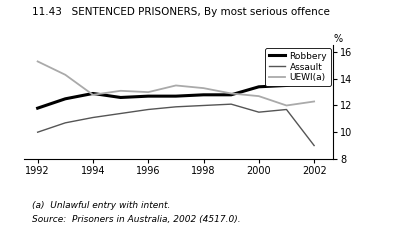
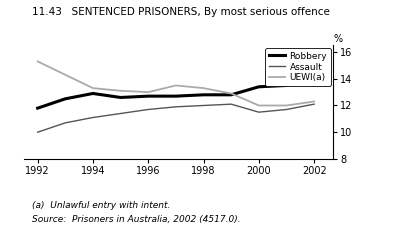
UEWI(a)/1994: 12.8 -> 13.3
UEWI(a)/2000: 12.7 -> 12.0
Assault/2002: 9.0 -> 12.1
